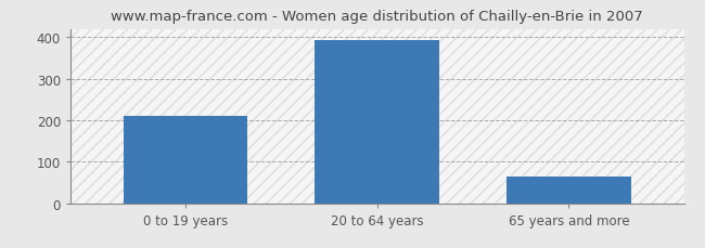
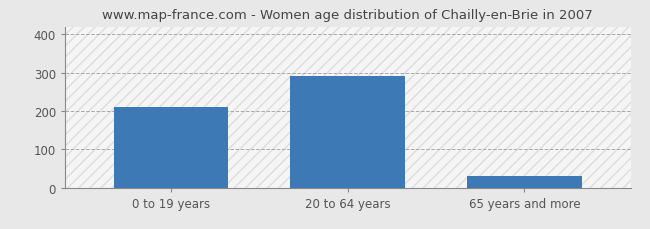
20 to 64 years: 392 -> 290
65 years and more: 63 -> 30
